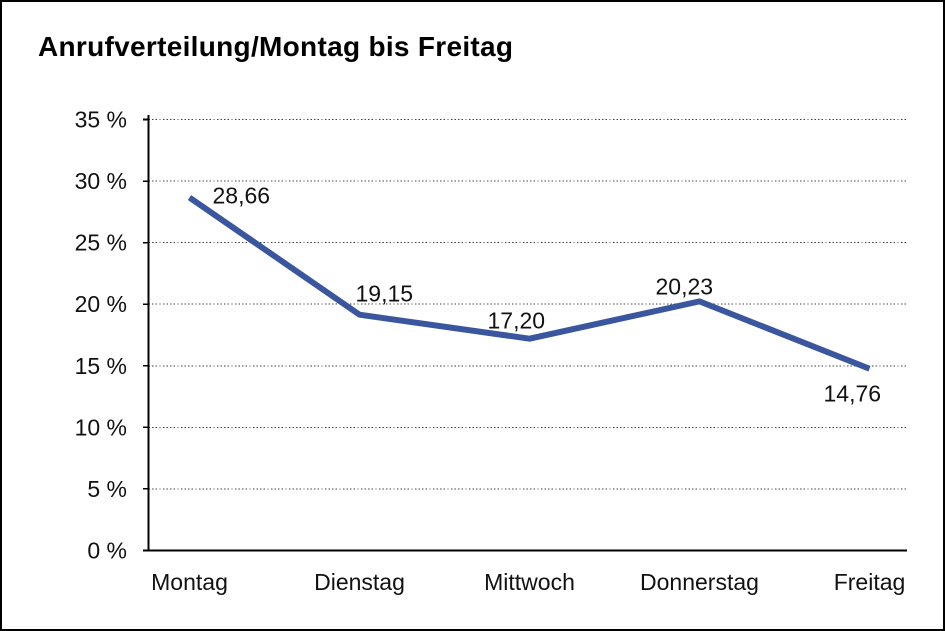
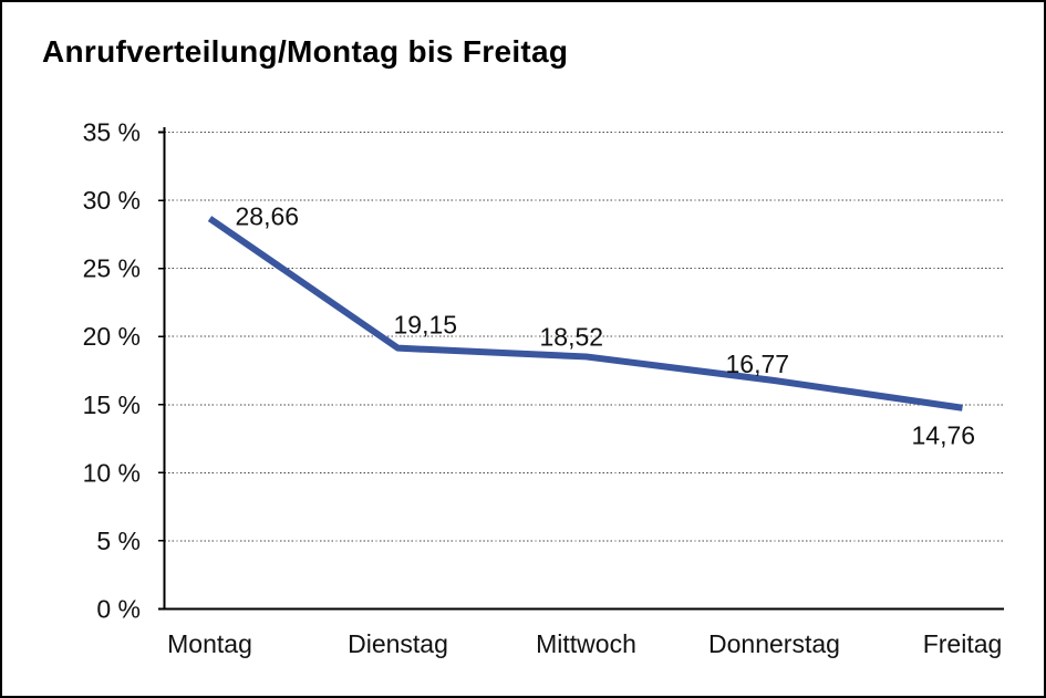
Mittwoch: 17,20 -> 18,52
Donnerstag: 20,23 -> 16,77
